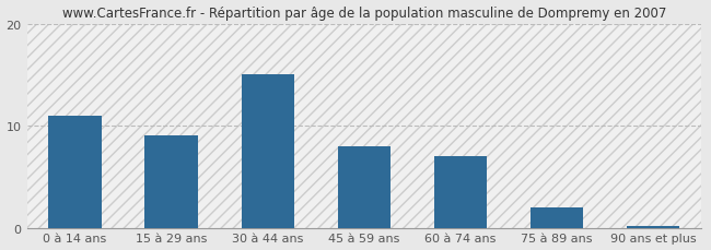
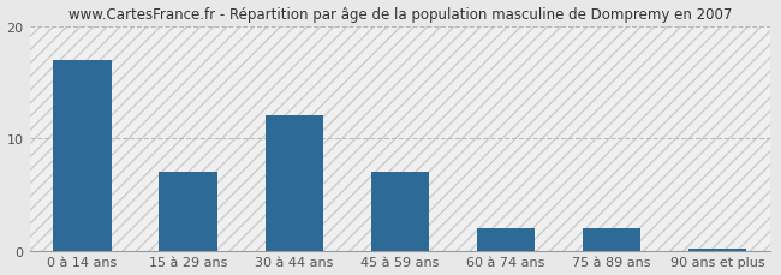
0 à 14 ans: 11.0 -> 17.0
15 à 29 ans: 9.0 -> 7.0
30 à 44 ans: 15.0 -> 12.0
45 à 59 ans: 8.0 -> 7.0
60 à 74 ans: 7.0 -> 2.0
